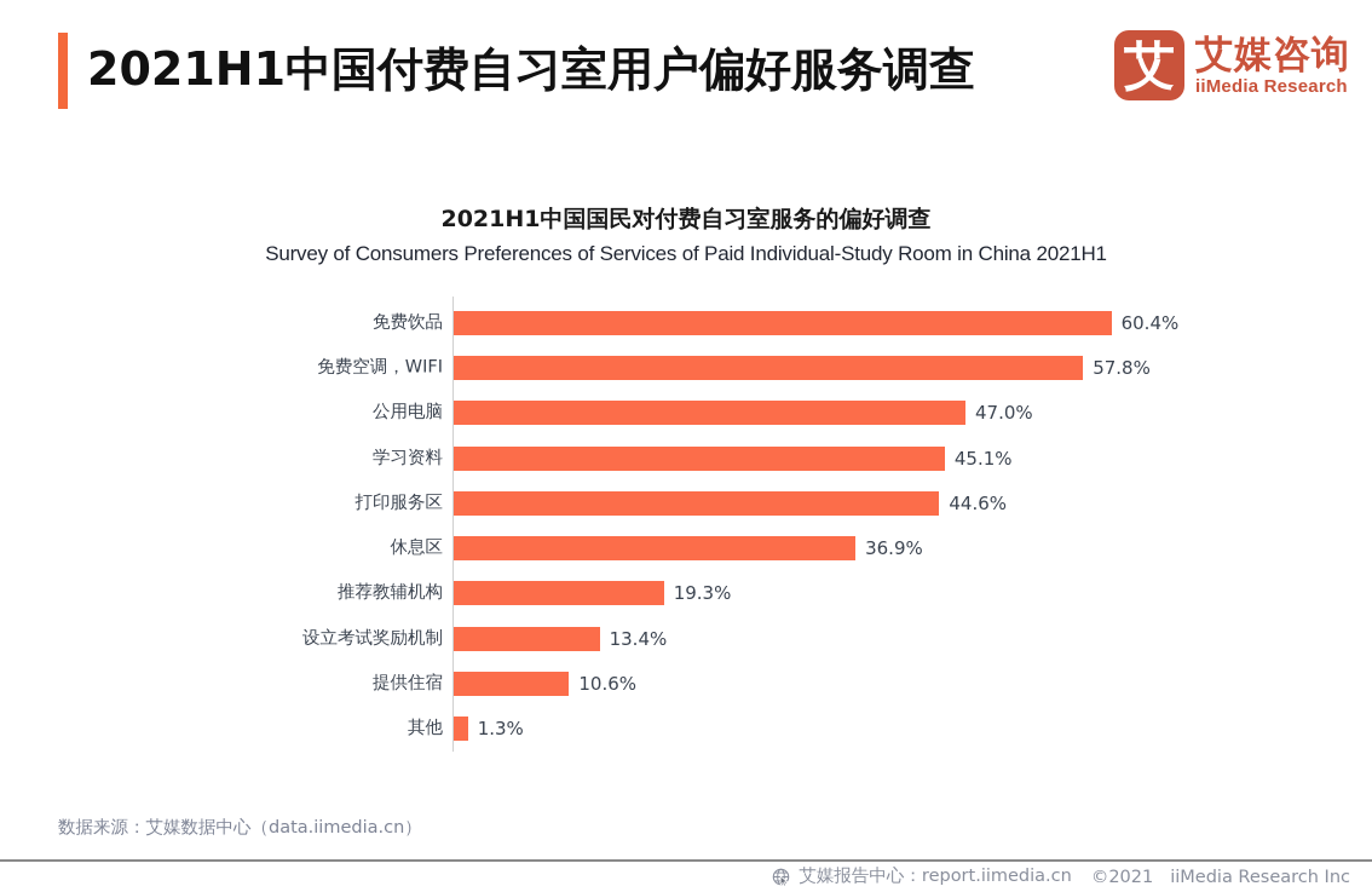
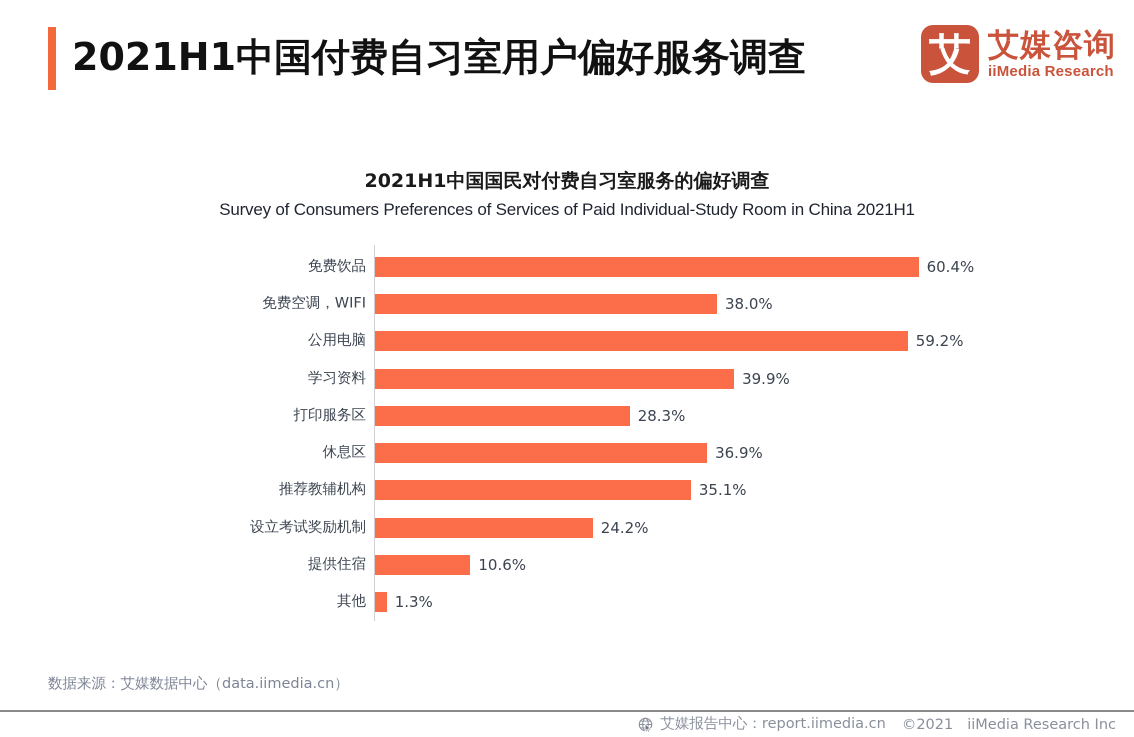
免费空调，WIFI: 57.8% -> 38.0%
公用电脑: 47.0% -> 59.2%
学习资料: 45.1% -> 39.9%
打印服务区: 44.6% -> 28.3%
推荐教辅机构: 19.3% -> 35.1%
设立考试奖励机制: 13.4% -> 24.2%
